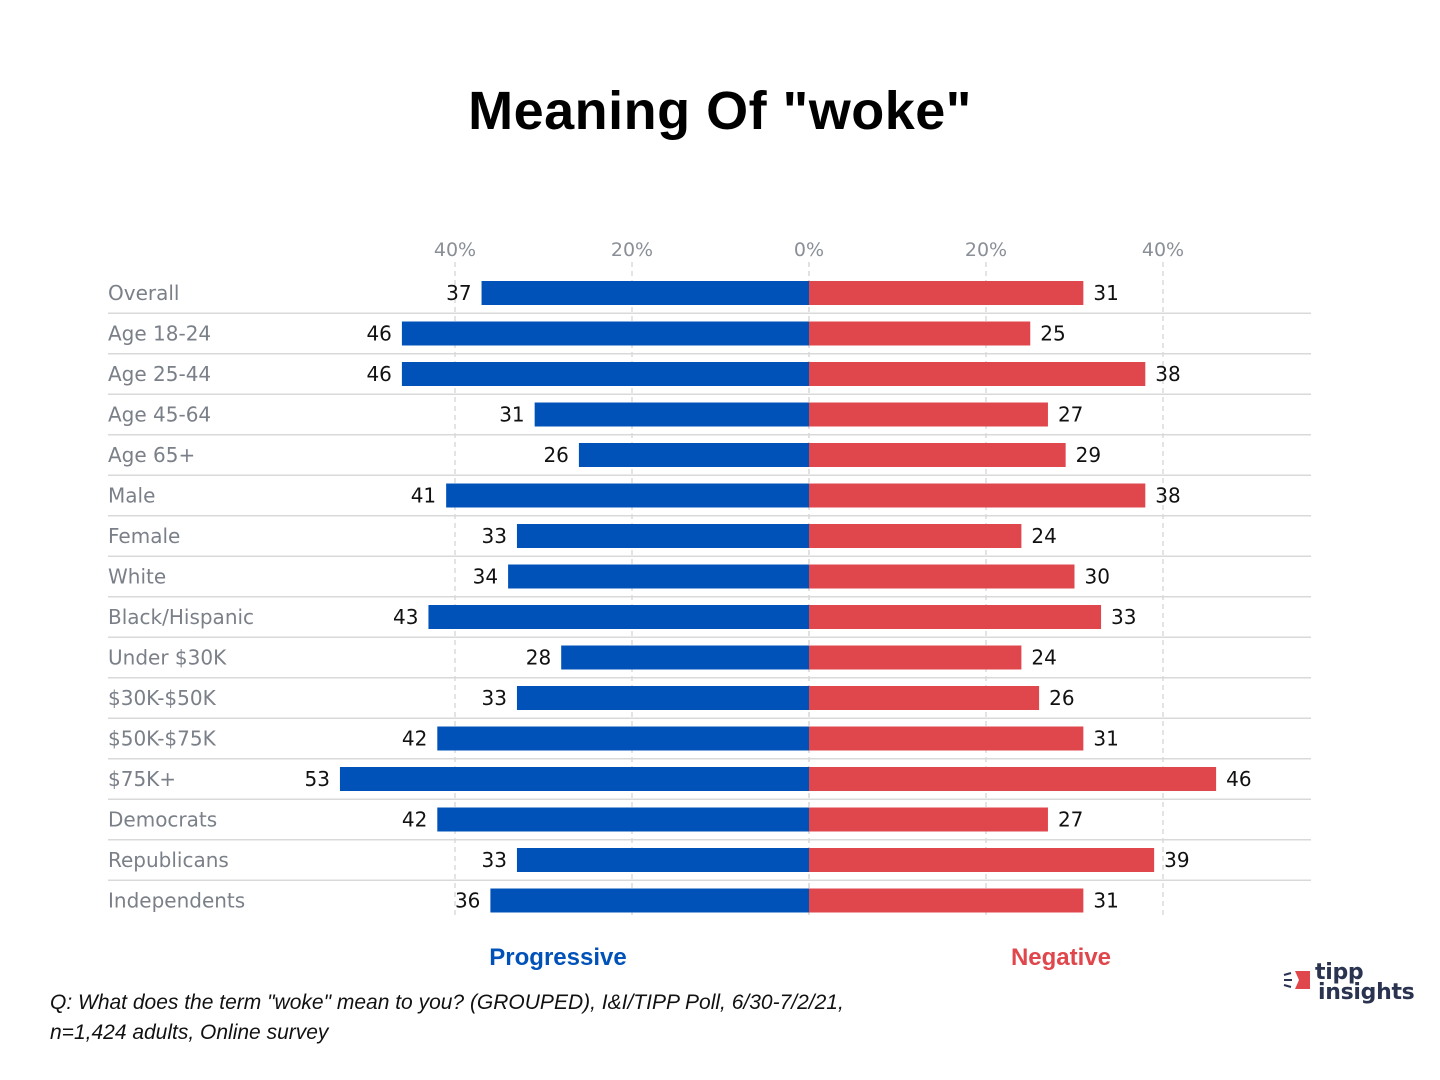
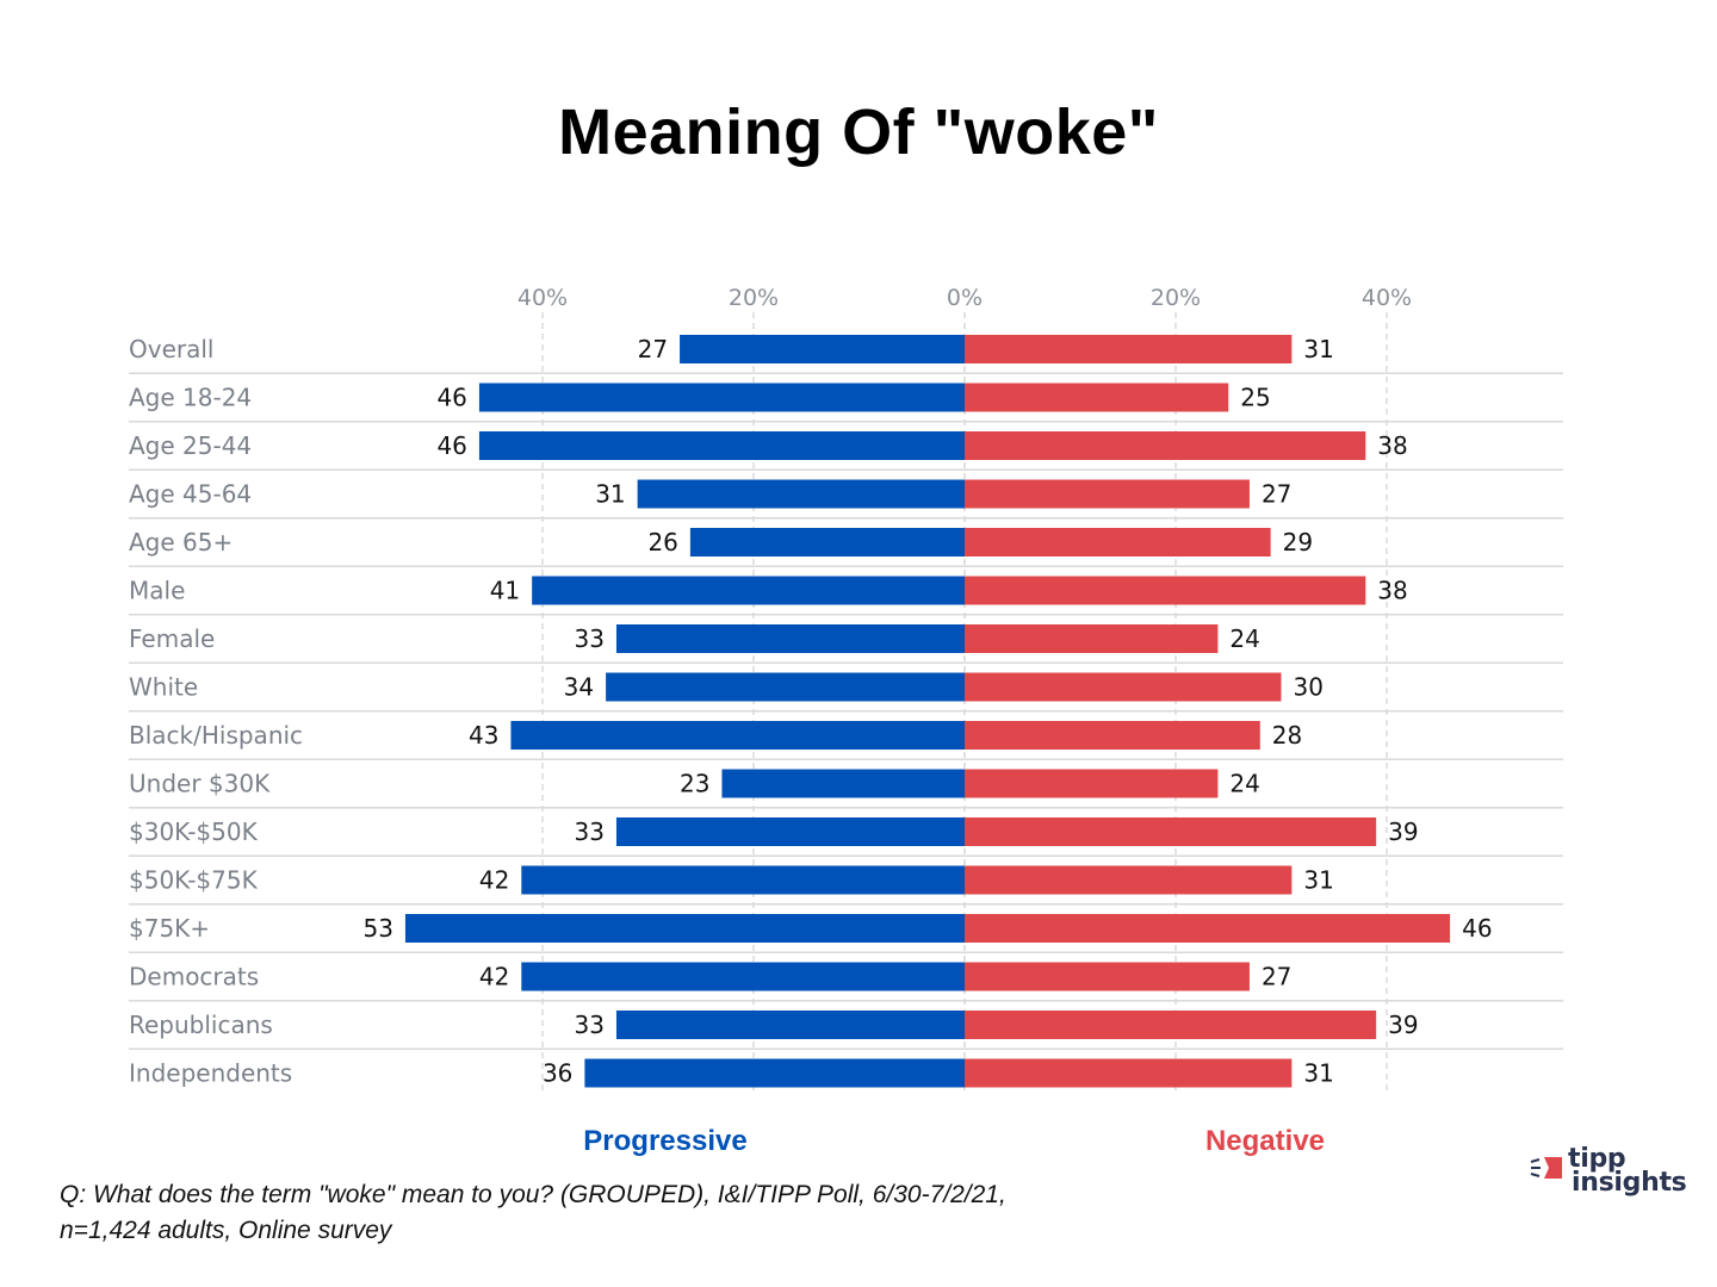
Progressive/Overall: 37 -> 27
Negative/Black/Hispanic: 33 -> 28
Progressive/Under $30K: 28 -> 23
Negative/$30K-$50K: 26 -> 39
